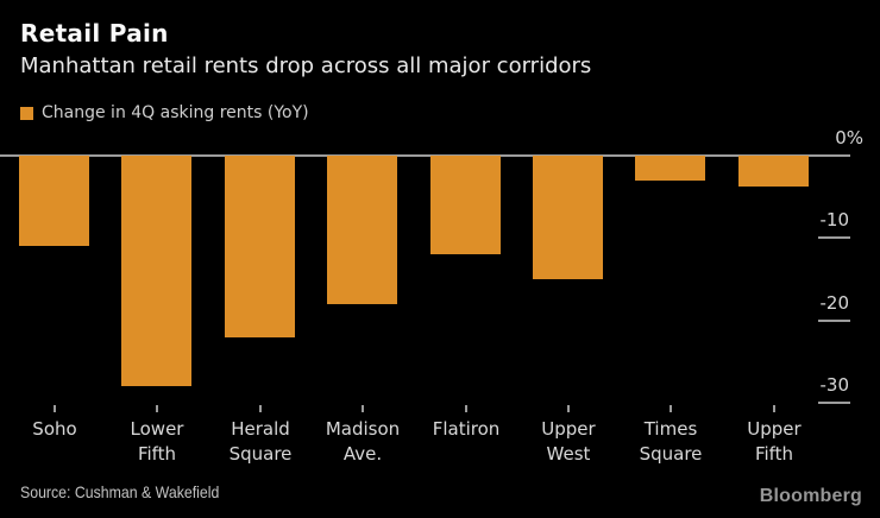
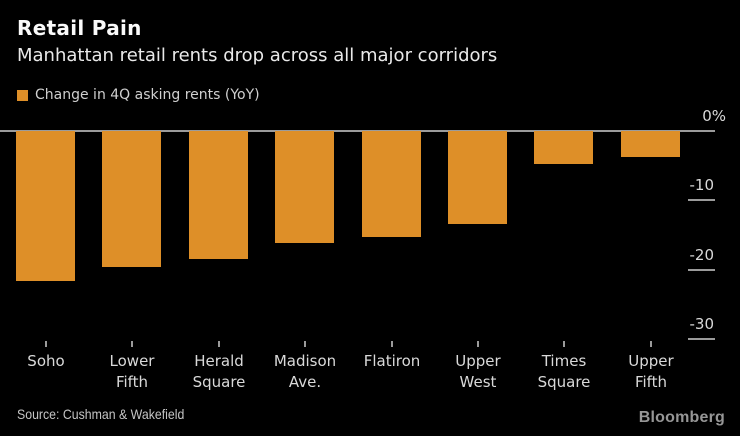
Soho: -11 -> -22
Lower Fifth: -28 -> -20
Herald Square: -22 -> -18
Madison Ave.: -18 -> -16
Flatiron: -12 -> -15
Upper West: -15 -> -13
Times Square: -3 -> -5
